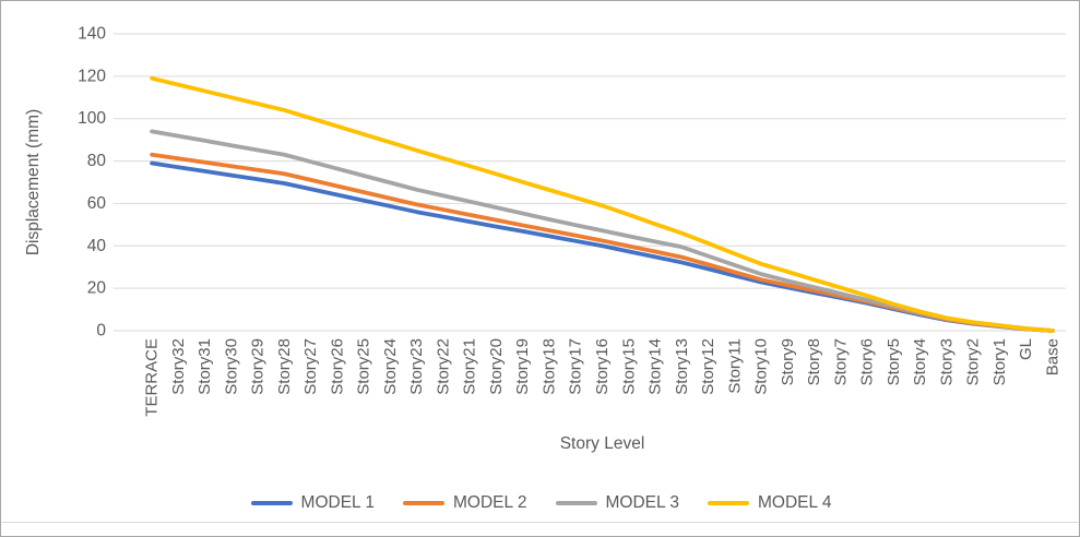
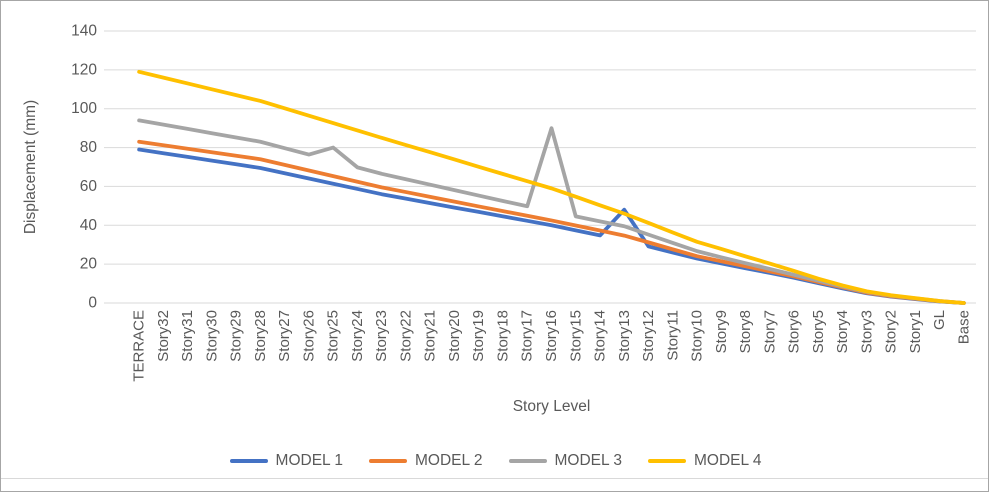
MODEL 3/Story25: 73 -> 80
MODEL 3/Story16: 47 -> 90
MODEL 1/Story13: 32 -> 48
